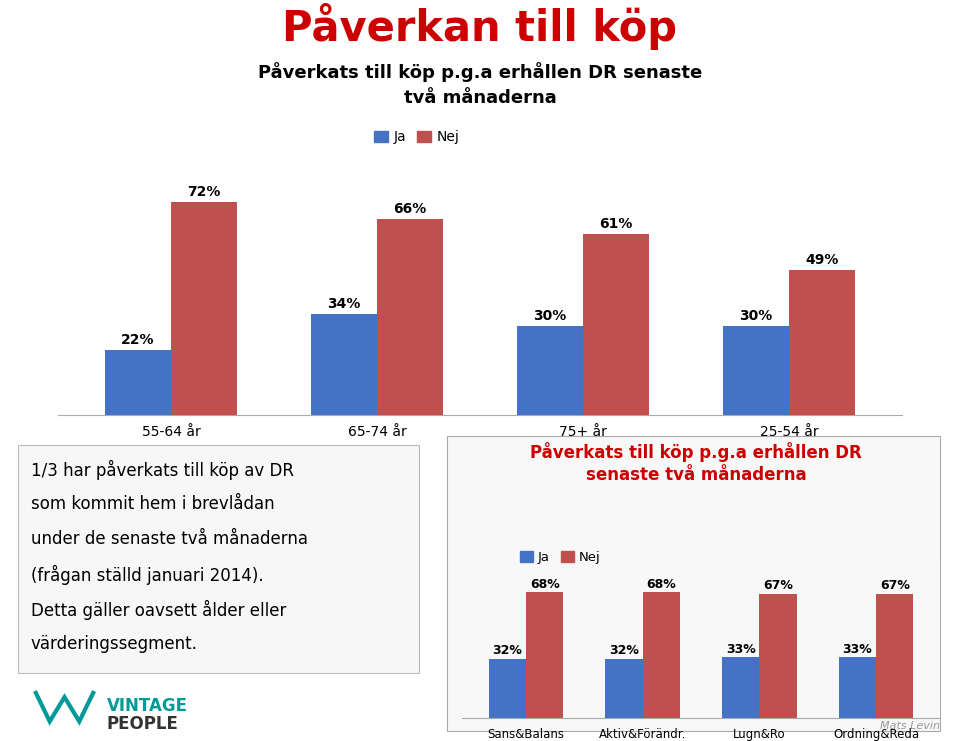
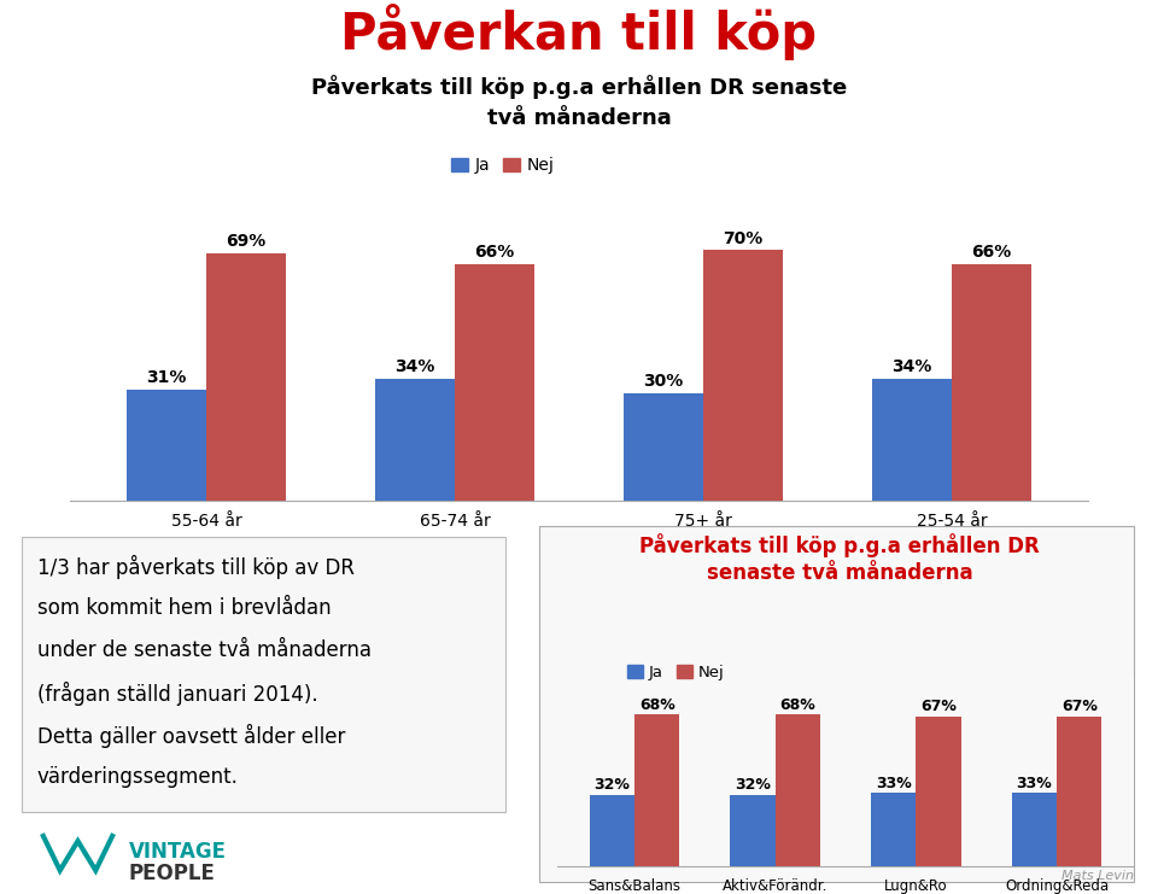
Ja/55-64 år: 22% -> 31%
Nej/55-64 år: 72% -> 69%
Nej/75+ år: 61% -> 70%
Ja/25-54 år: 30% -> 34%
Nej/25-54 år: 49% -> 66%
